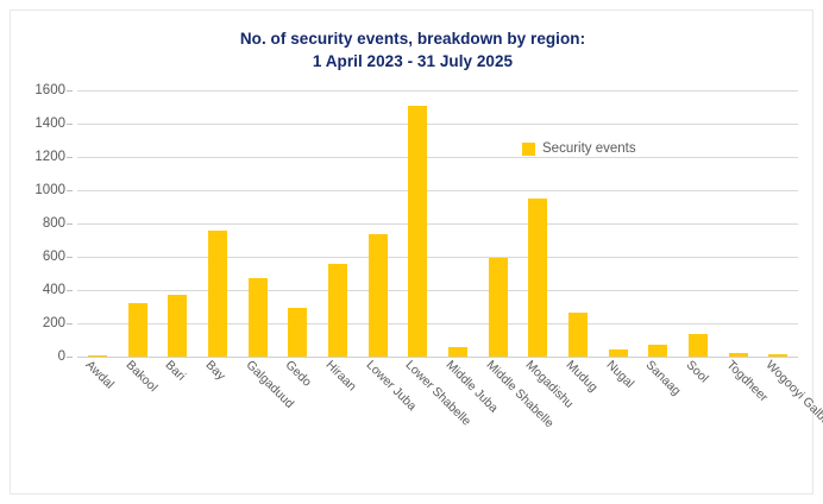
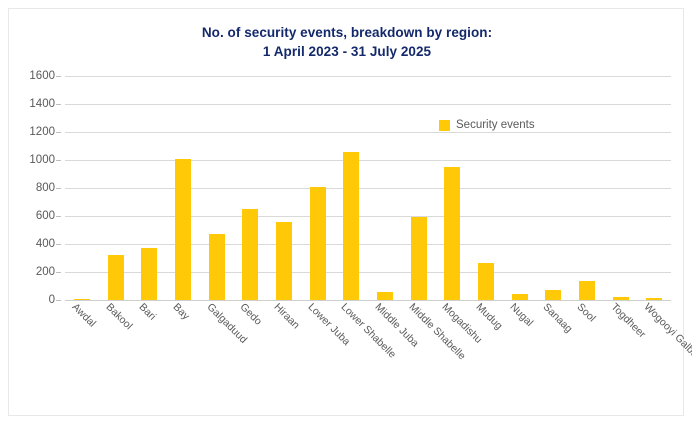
Bay: 760 -> 1010
Gedo: 290 -> 650
Lower Juba: 740 -> 810
Lower Shabelle: 1510 -> 1060
